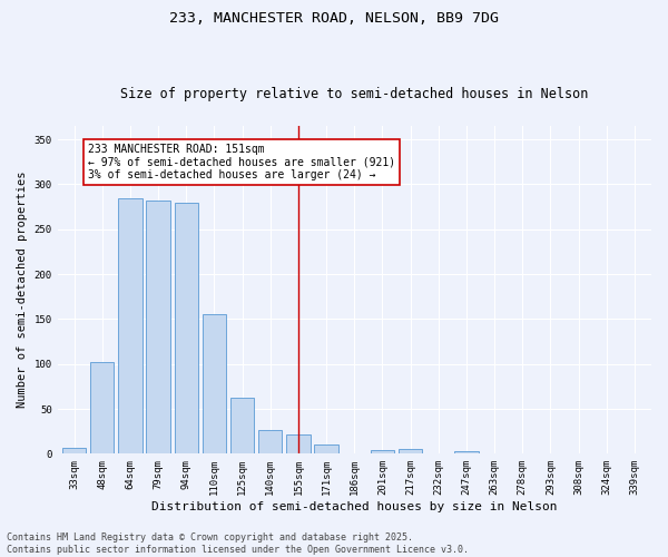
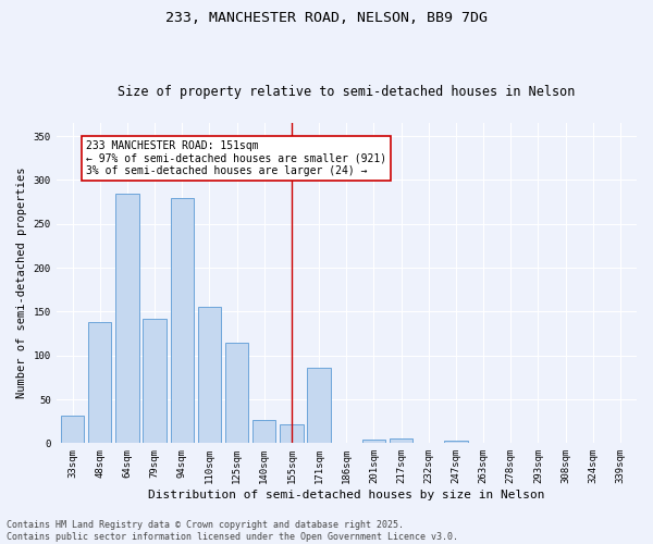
33sqm: 7 -> 32
48sqm: 102 -> 138
79sqm: 282 -> 142
125sqm: 63 -> 114
171sqm: 10 -> 86
